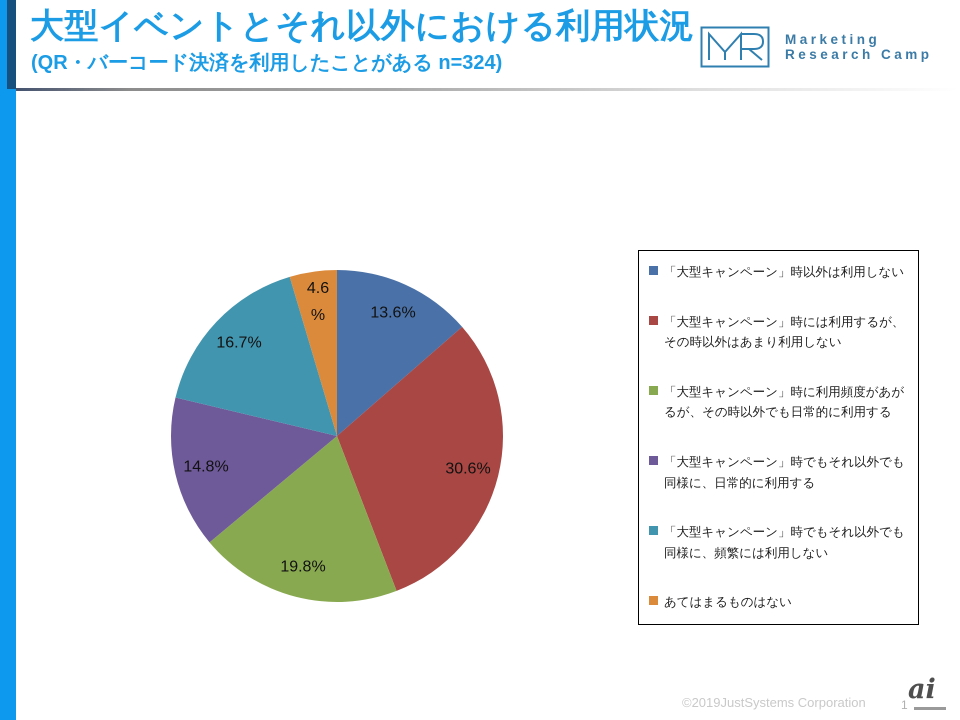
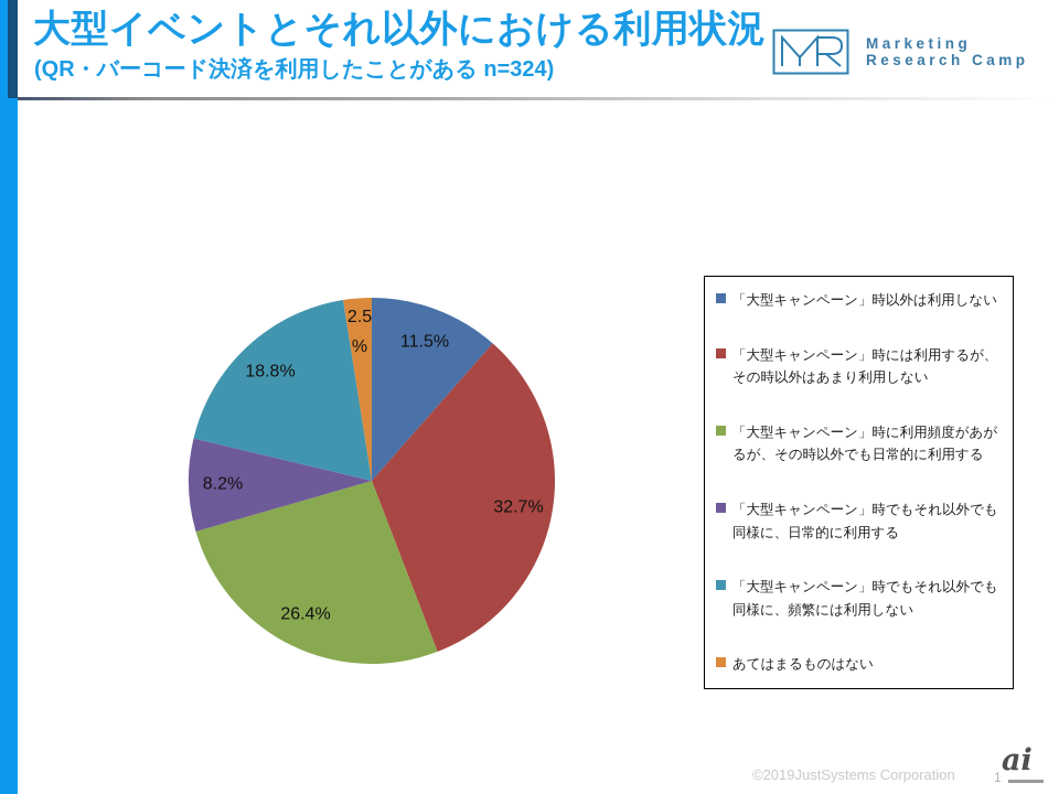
「大型キャンペーン」時以外は利用しない: 13.6% -> 11.5%
「大型キャンペーン」時には利用するが、その時以外はあまり利用しない: 30.6% -> 32.7%
「大型キャンペーン」時に利用頻度があがるが、その時以外でも日常的に利用する: 19.8% -> 26.4%
「大型キャンペーン」時でもそれ以外でも同様に、日常的に利用する: 14.8% -> 8.2%
「大型キャンペーン」時でもそれ以外でも同様に、頻繁には利用しない: 16.7% -> 18.8%
あてはまるものはない: 4.6 -> 2.5
